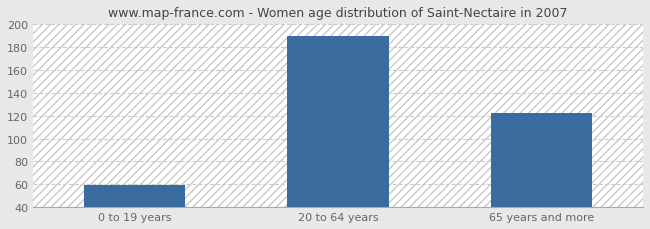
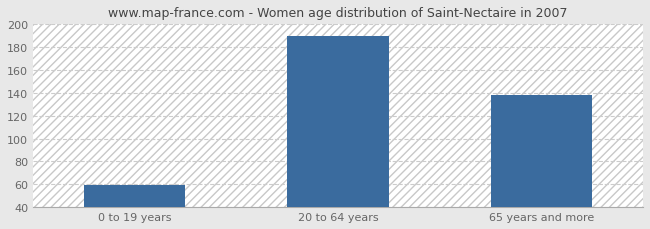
65 years and more: 122 -> 138
